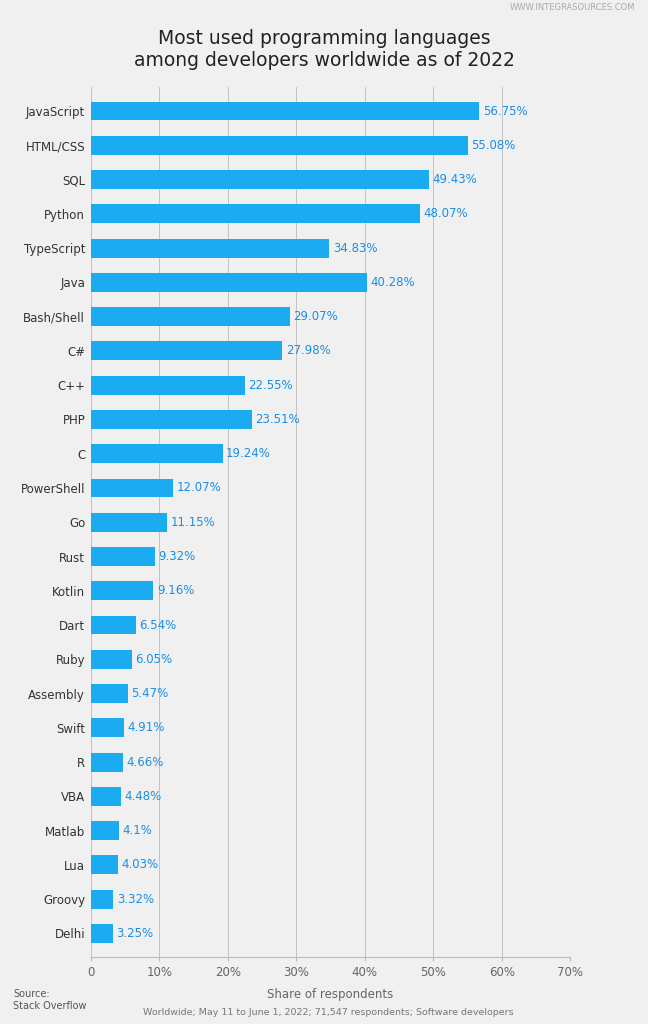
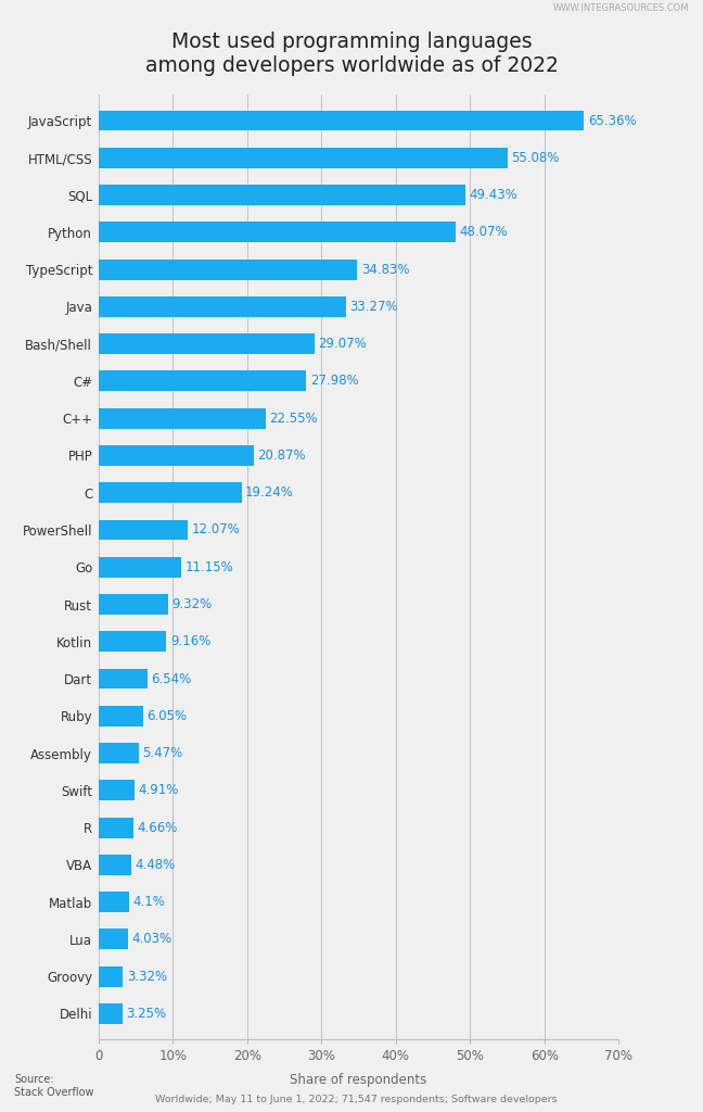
JavaScript: 56.75% -> 65.36%
Java: 40.28% -> 33.27%
PHP: 23.51% -> 20.87%
